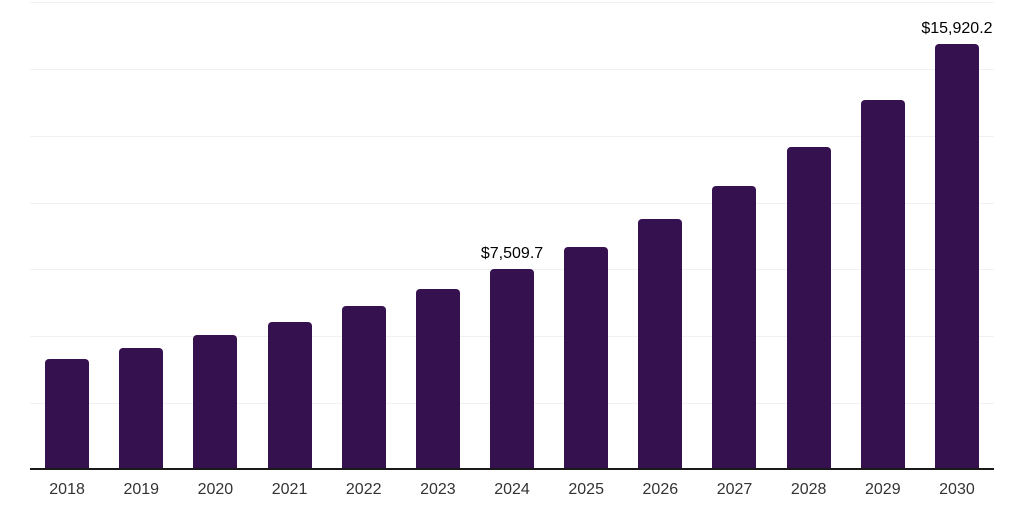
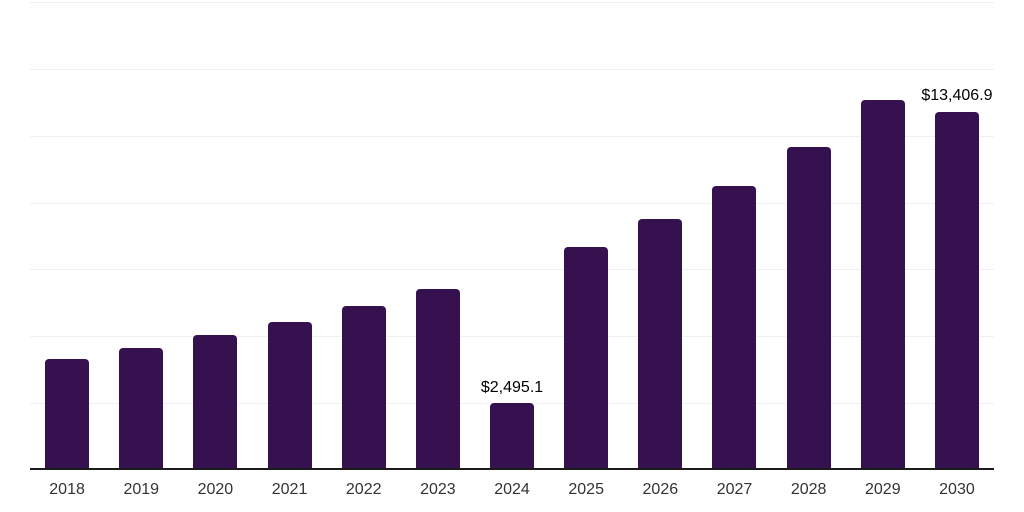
2024: $7,509.7 -> $2,495.1
2030: $15,920.2 -> $13,406.9
